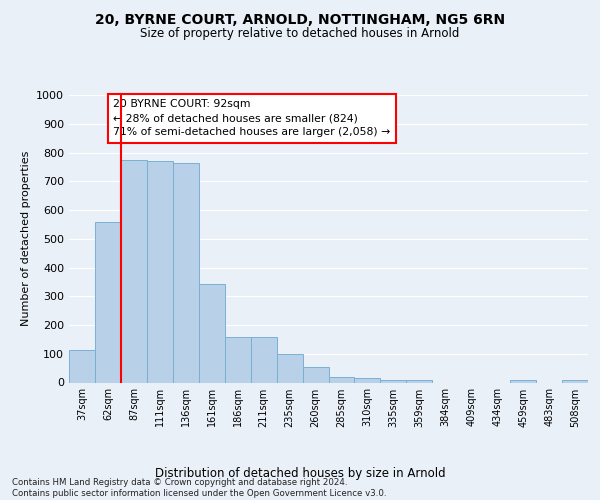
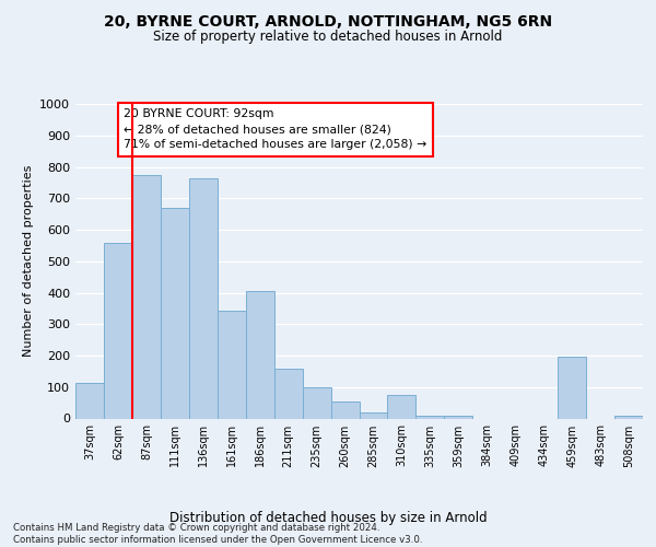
111sqm: 770 -> 670
186sqm: 160 -> 405
310sqm: 15 -> 75
459sqm: 10 -> 195
